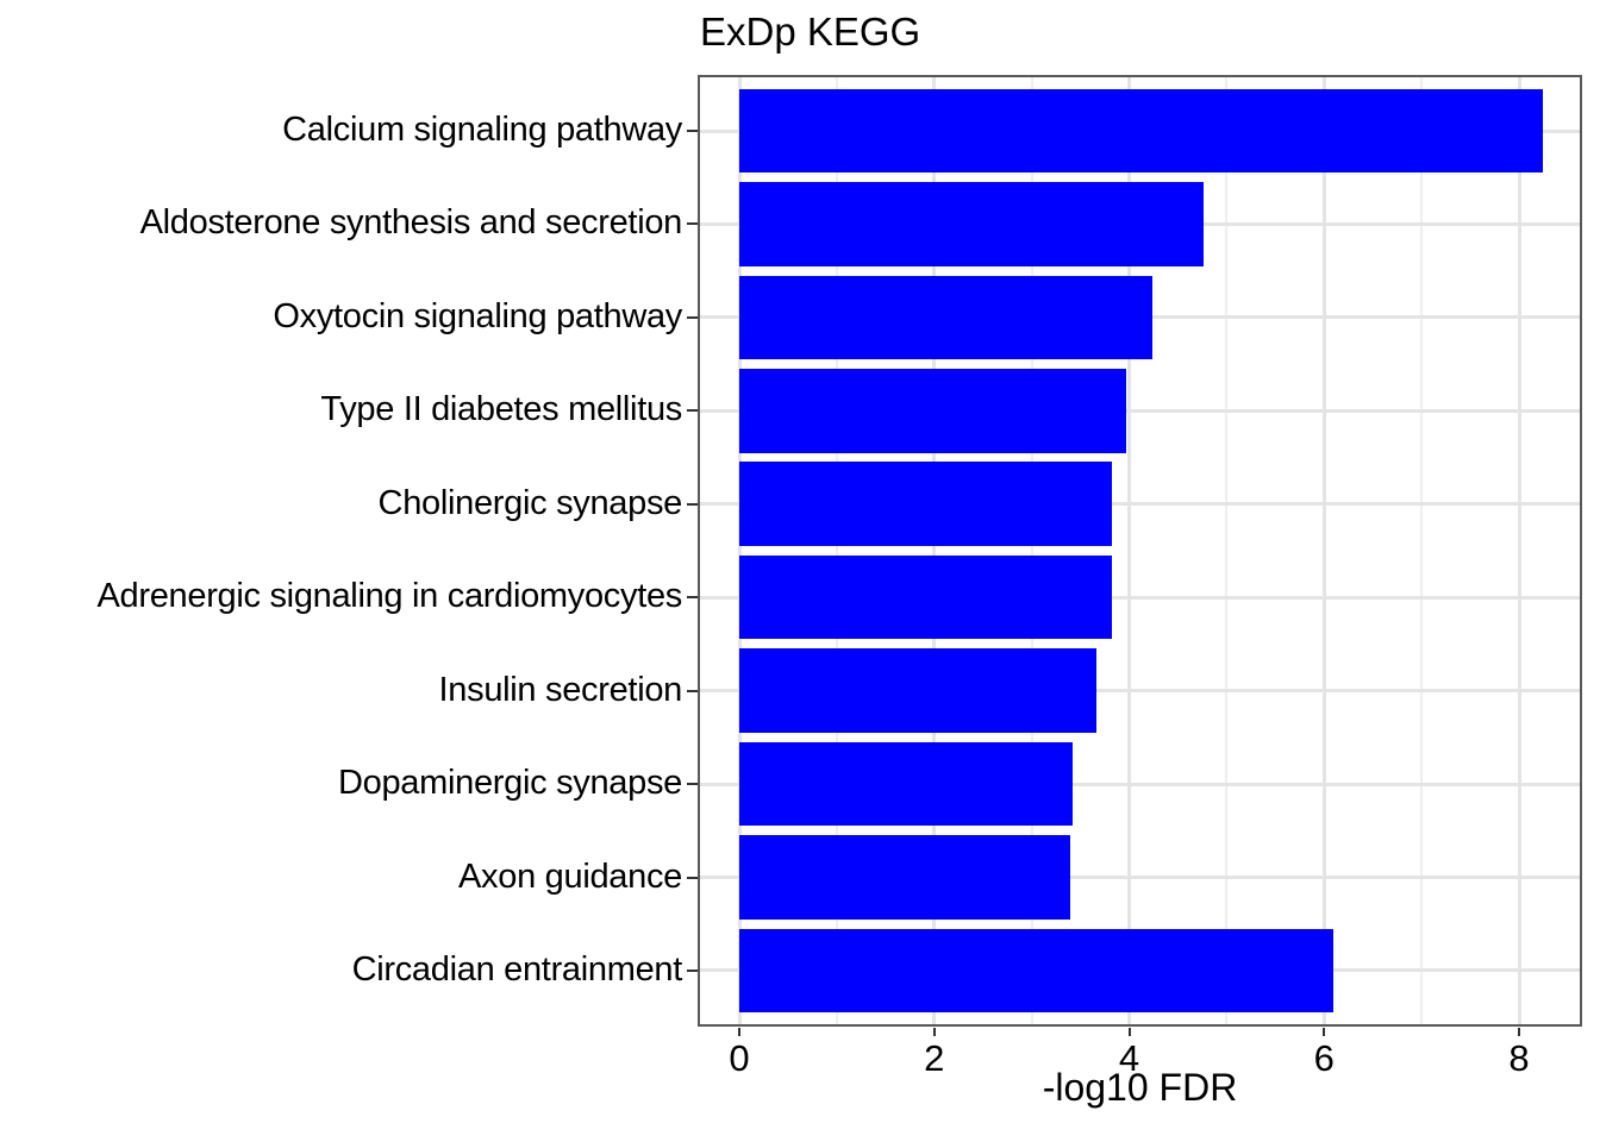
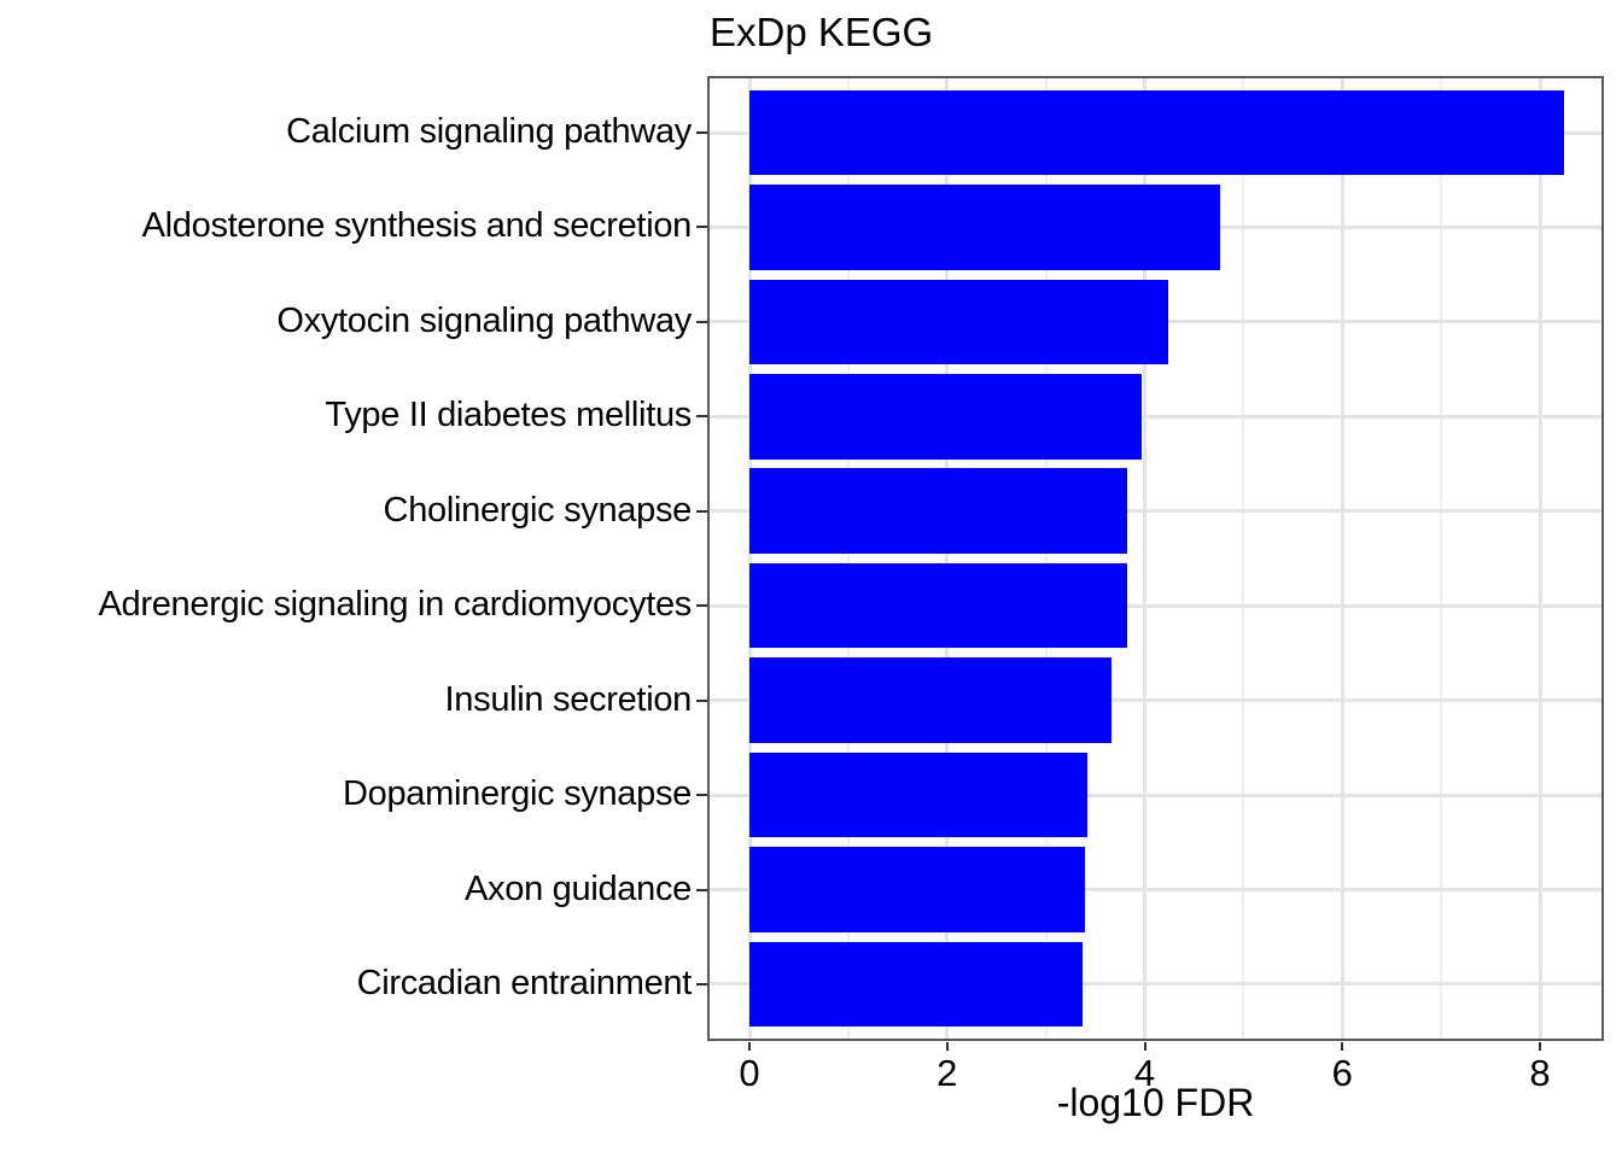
Circadian entrainment: 6.1 -> 3.4
